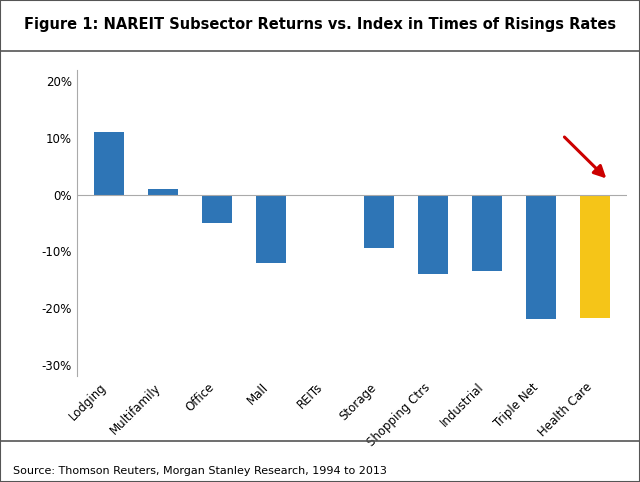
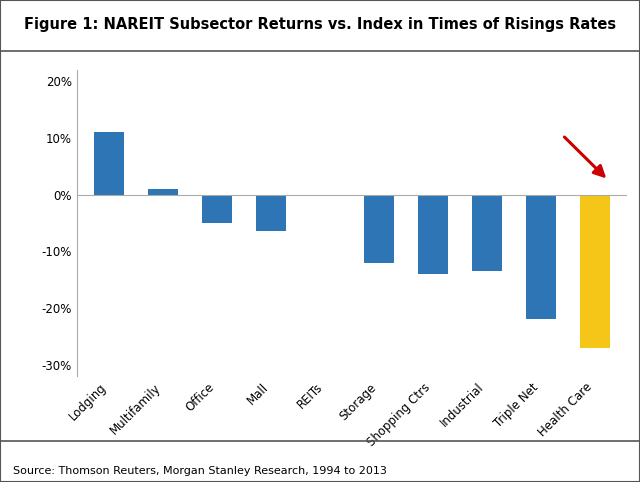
Mall: -12.0% -> -6.5%
Storage: -9.4% -> -12.0%
Health Care: -21.8% -> -27.0%
